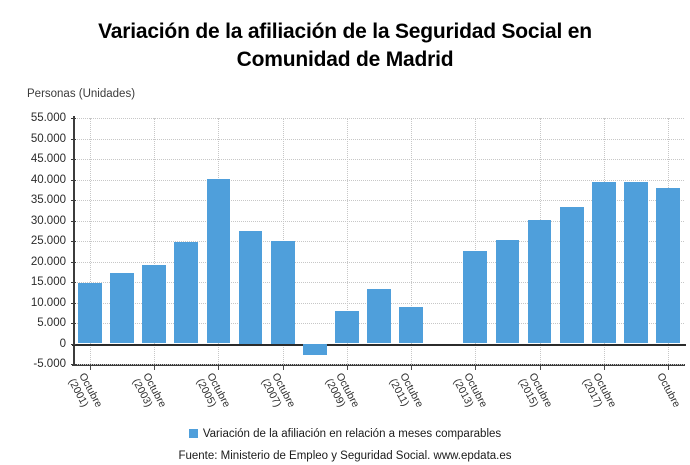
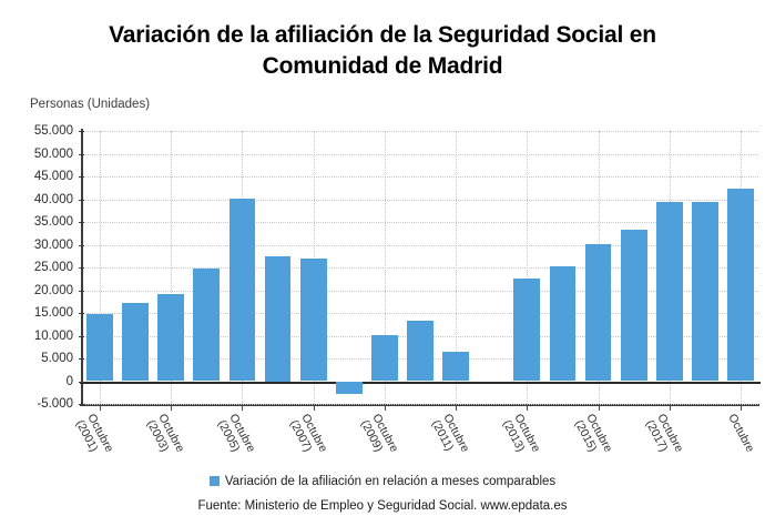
Octubre (2007): 25000 -> 27000
Octubre (2009): 8000 -> 10000
Octubre (2011): 9000 -> 6000
Octubre: 38000 -> 42000
